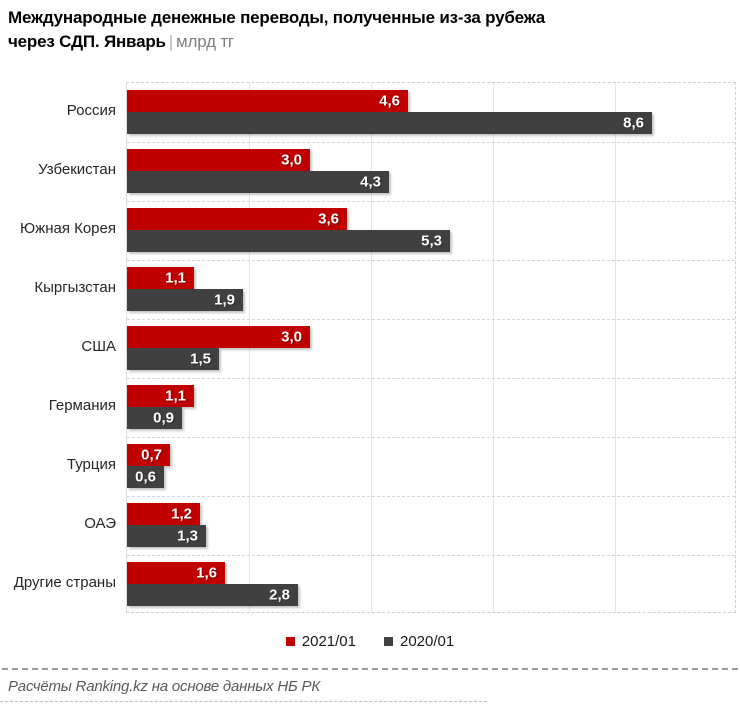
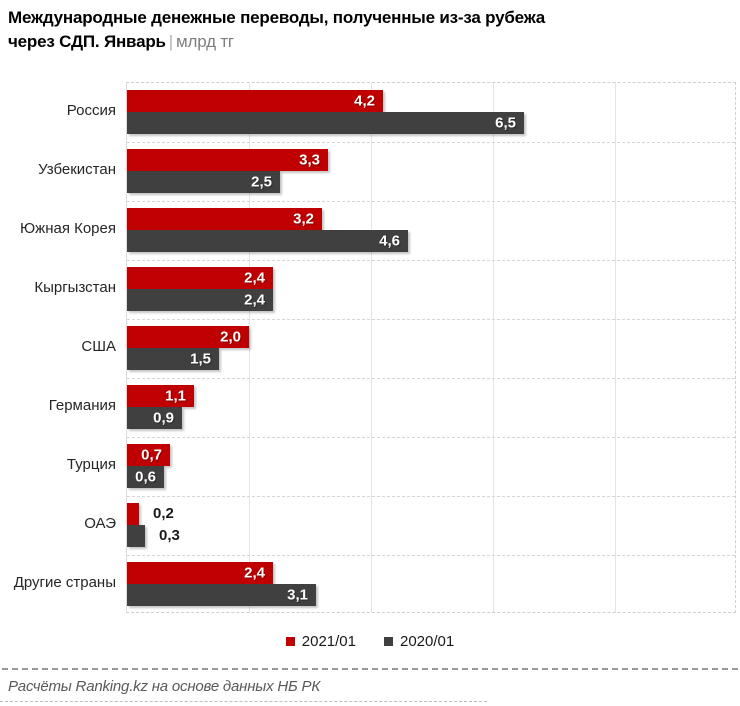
2021/01/Россия: 4,6 -> 4,2
2020/01/Россия: 8,6 -> 6,5
2021/01/Узбекистан: 3,0 -> 3,3
2020/01/Узбекистан: 4,3 -> 2,5
2021/01/Южная Корея: 3,6 -> 3,2
2020/01/Южная Корея: 5,3 -> 4,6
2021/01/Кыргызстан: 1,1 -> 2,4
2020/01/Кыргызстан: 1,9 -> 2,4
2021/01/США: 3,0 -> 2,0
2021/01/ОАЭ: 1,2 -> 0,2
2020/01/ОАЭ: 1,3 -> 0,3
2021/01/Другие страны: 1,6 -> 2,4
2020/01/Другие страны: 2,8 -> 3,1
